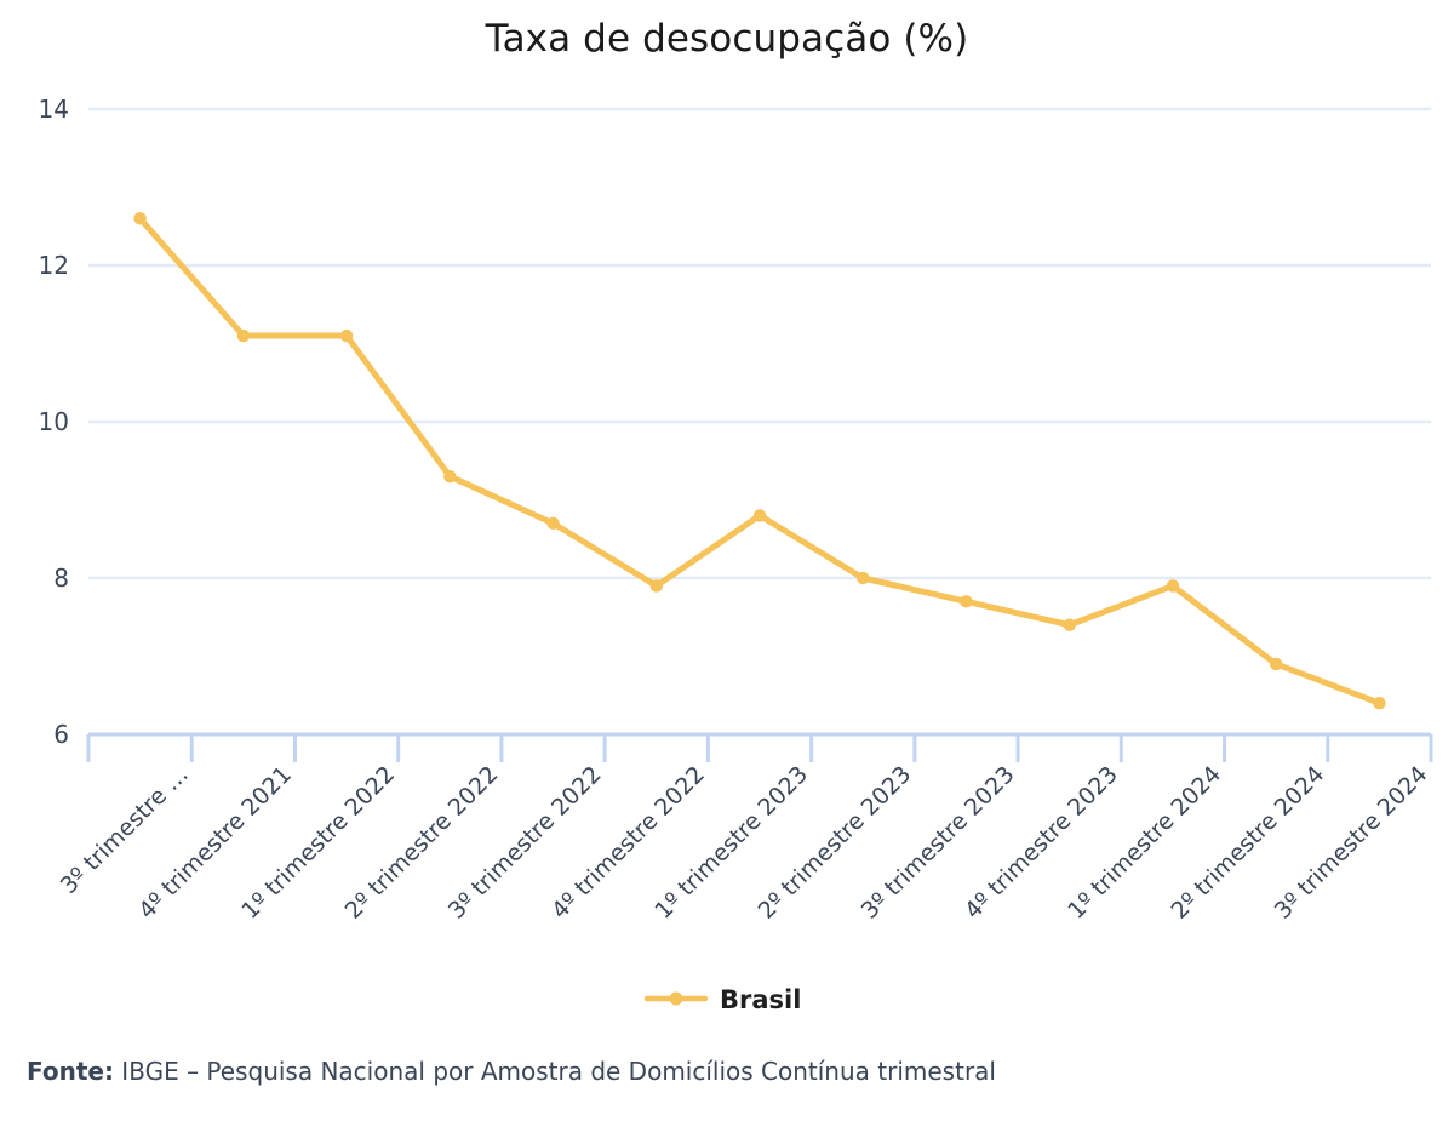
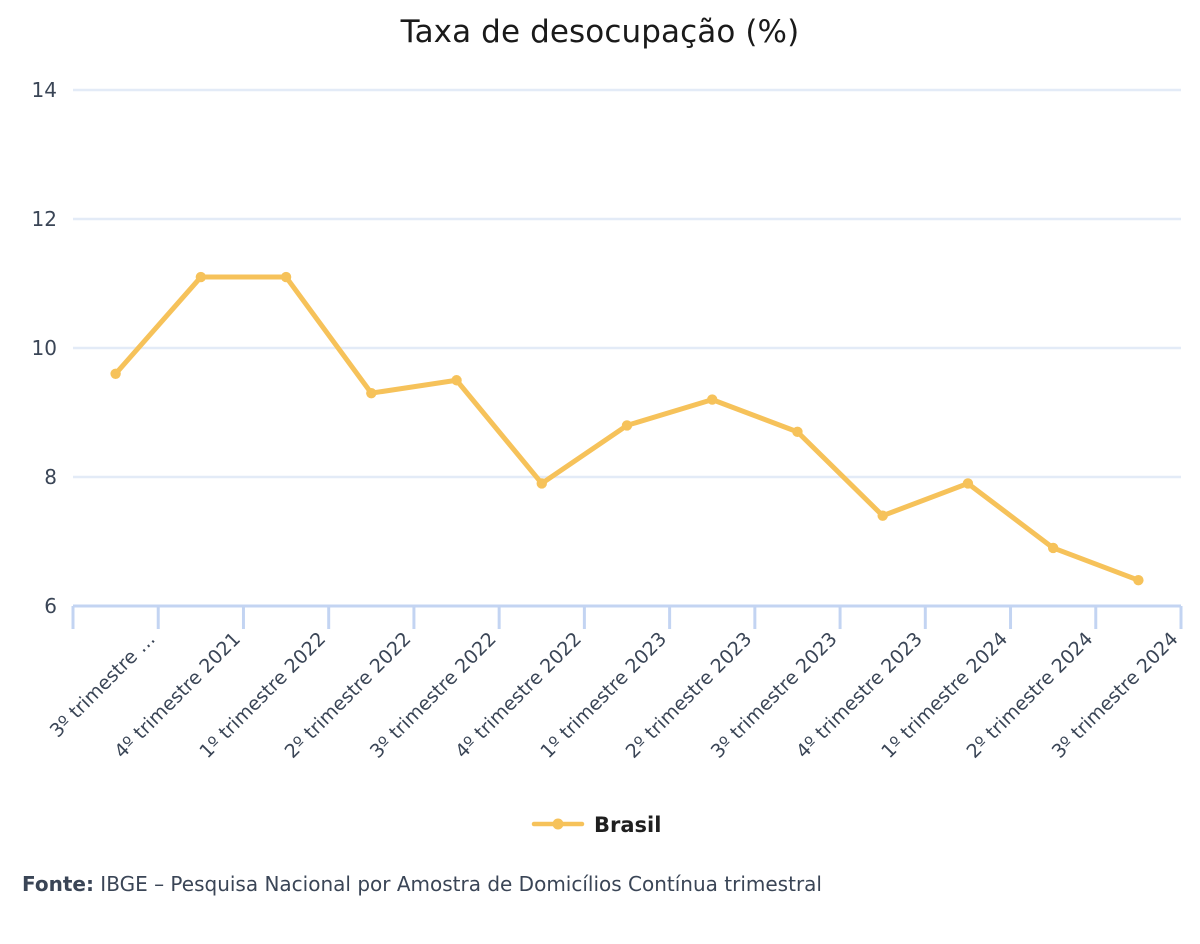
3º trimestre …: 12.6 -> 9.6
3º trimestre 2022: 8.7 -> 9.5
2º trimestre 2023: 8.0 -> 9.2
3º trimestre 2023: 7.7 -> 8.7
